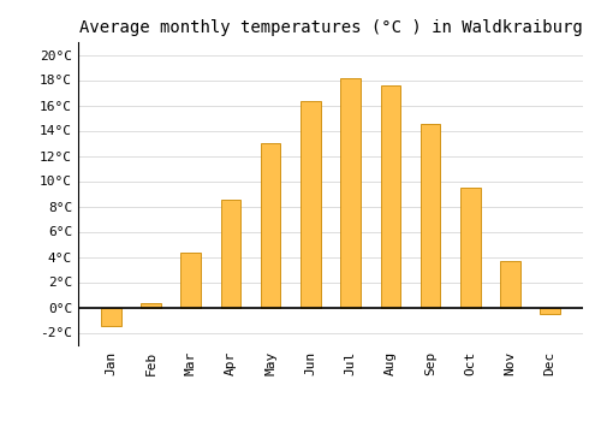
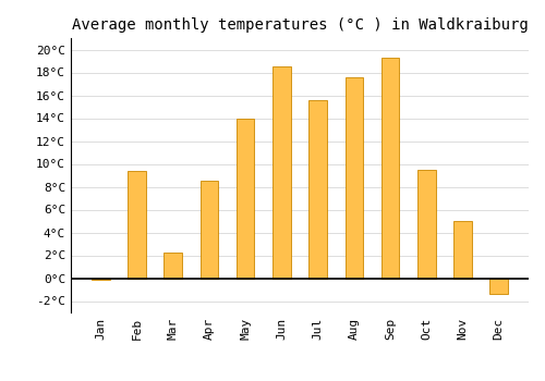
Jan: -1.5°C -> -0.1°C
Feb: 0.3°C -> 9.4°C
Mar: 4.3°C -> 2.2°C
May: 13.0°C -> 14.0°C
Jun: 16.3°C -> 18.5°C
Jul: 18.1°C -> 15.6°C
Sep: 14.5°C -> 19.3°C
Nov: 3.7°C -> 5.0°C
Dec: -0.5°C -> -1.4°C
